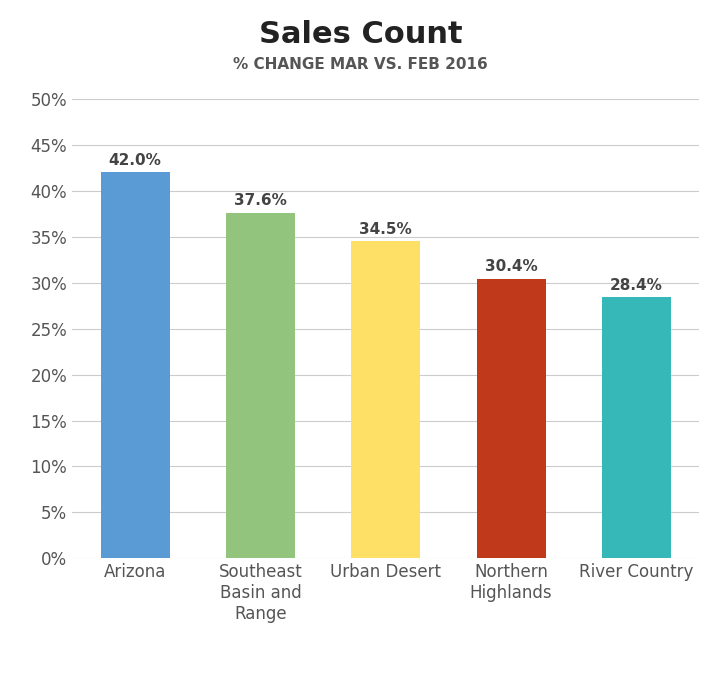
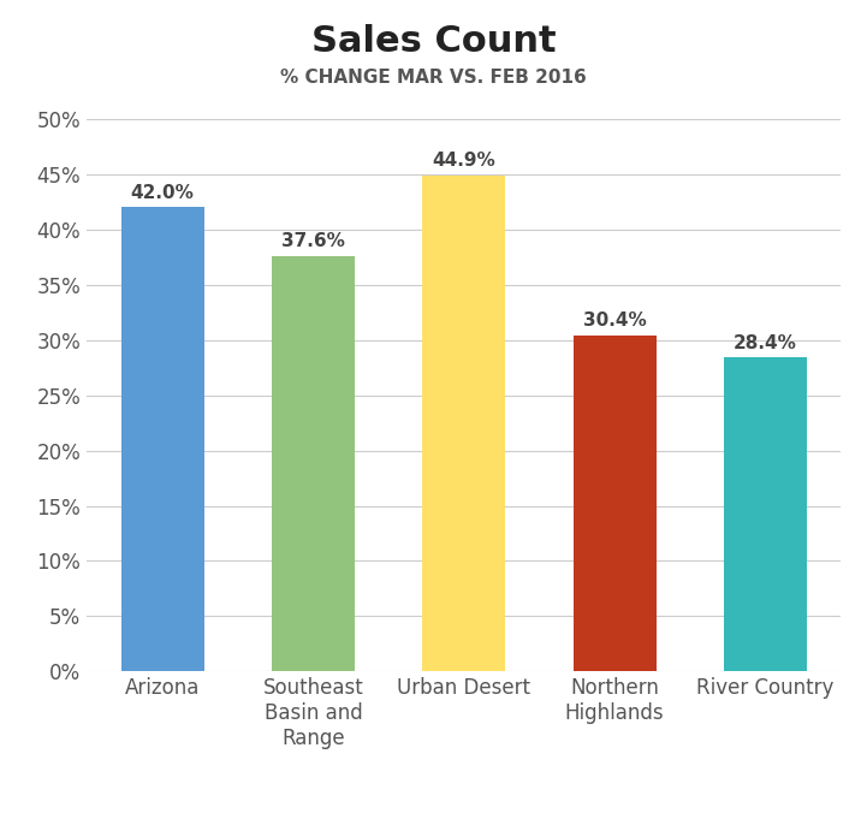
Urban Desert: 34.5% -> 44.9%
